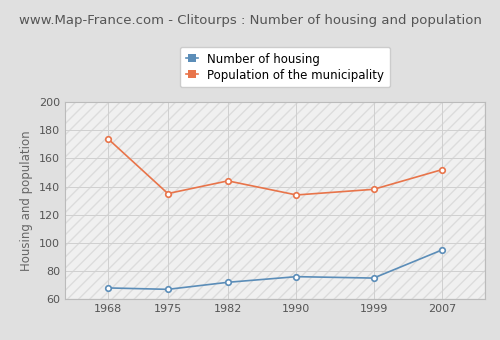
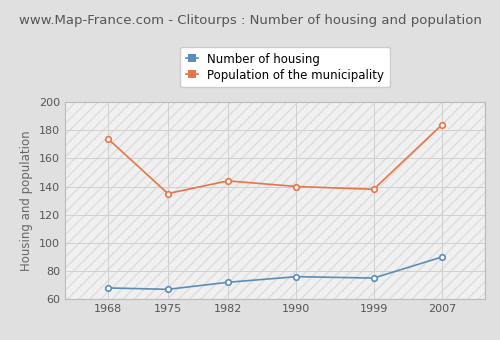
Population of the municipality/1990: 134 -> 140
Number of housing/2007: 95 -> 90
Population of the municipality/2007: 152 -> 184
